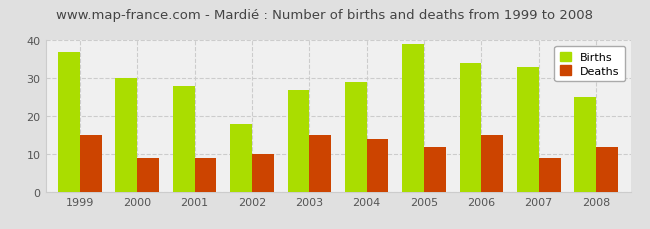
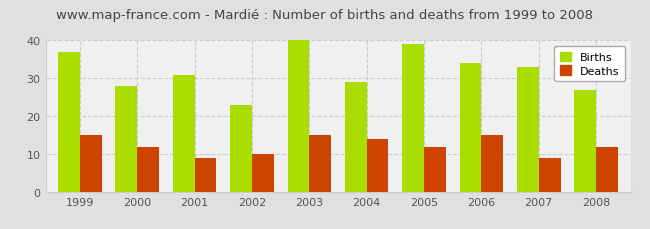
Births/2000: 30 -> 28
Deaths/2000: 9 -> 12
Births/2001: 28 -> 31
Births/2002: 18 -> 23
Births/2003: 27 -> 40
Births/2008: 25 -> 27
